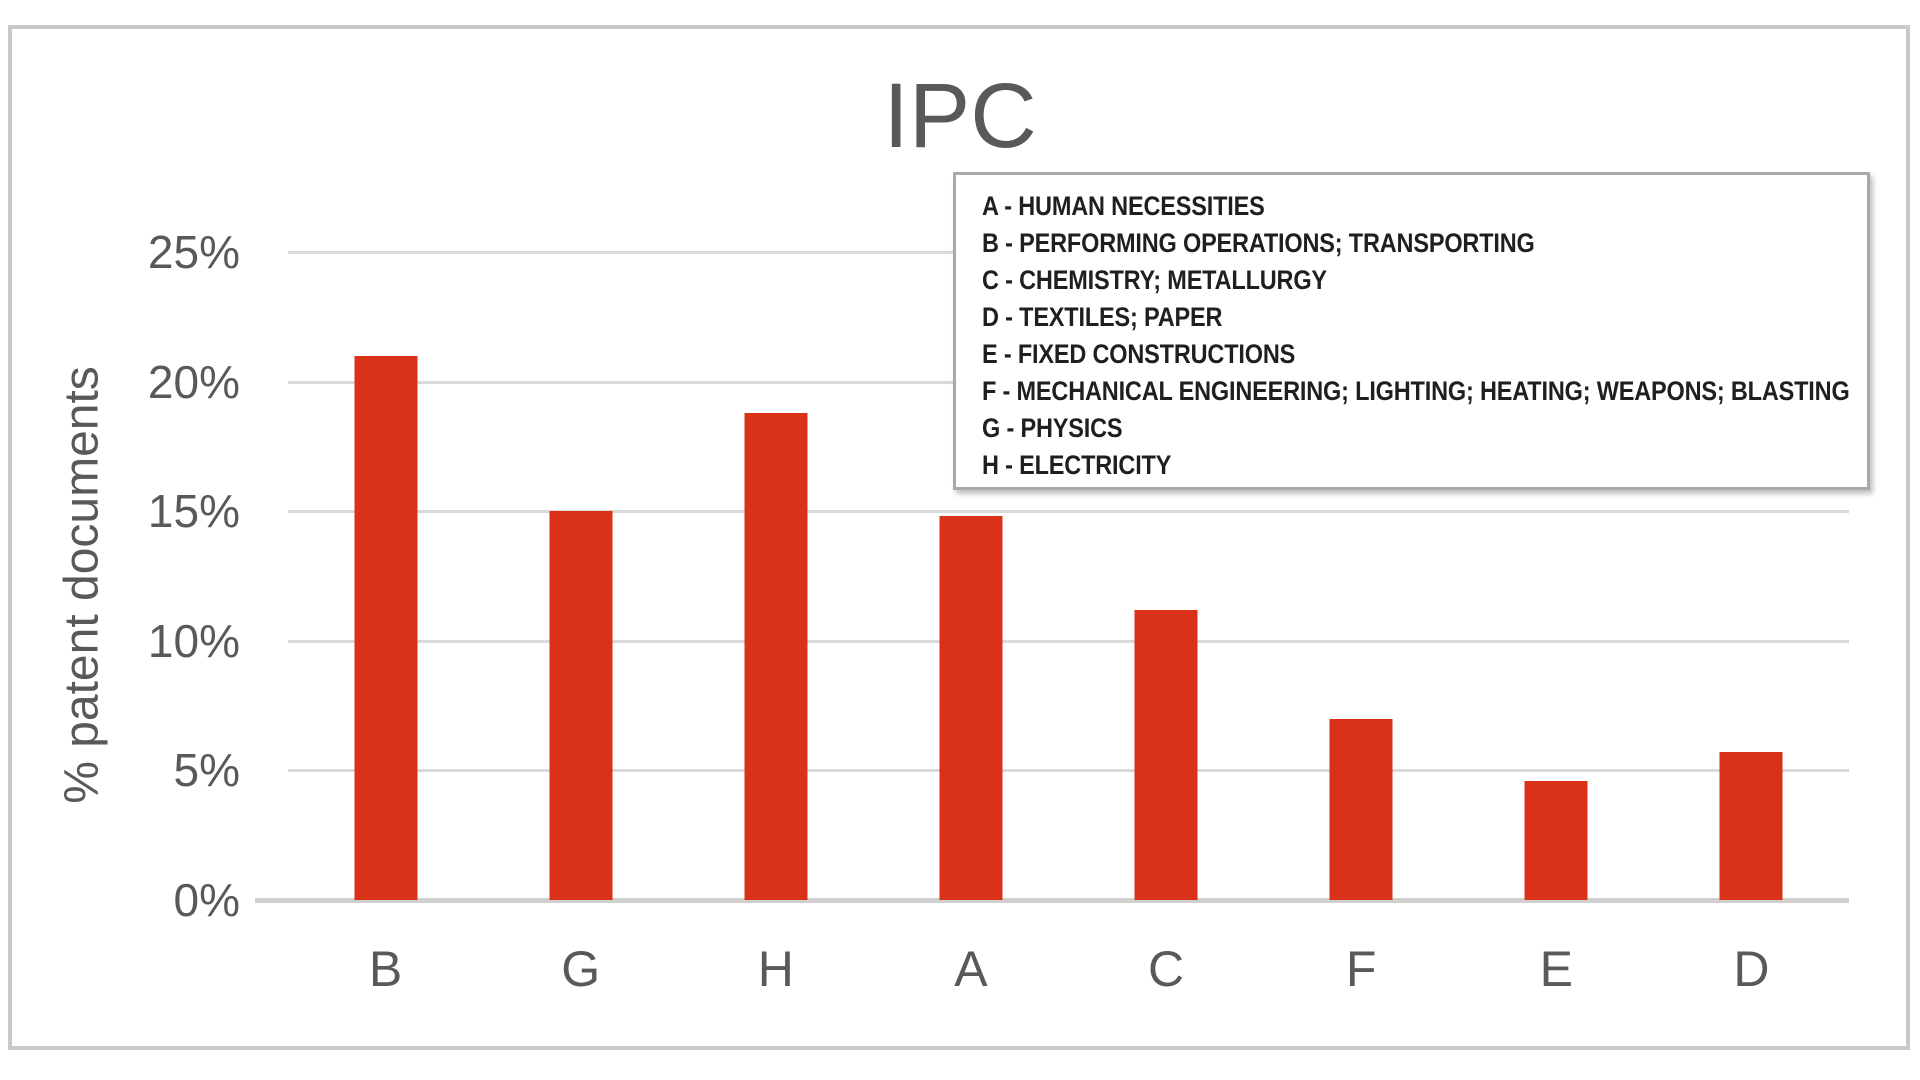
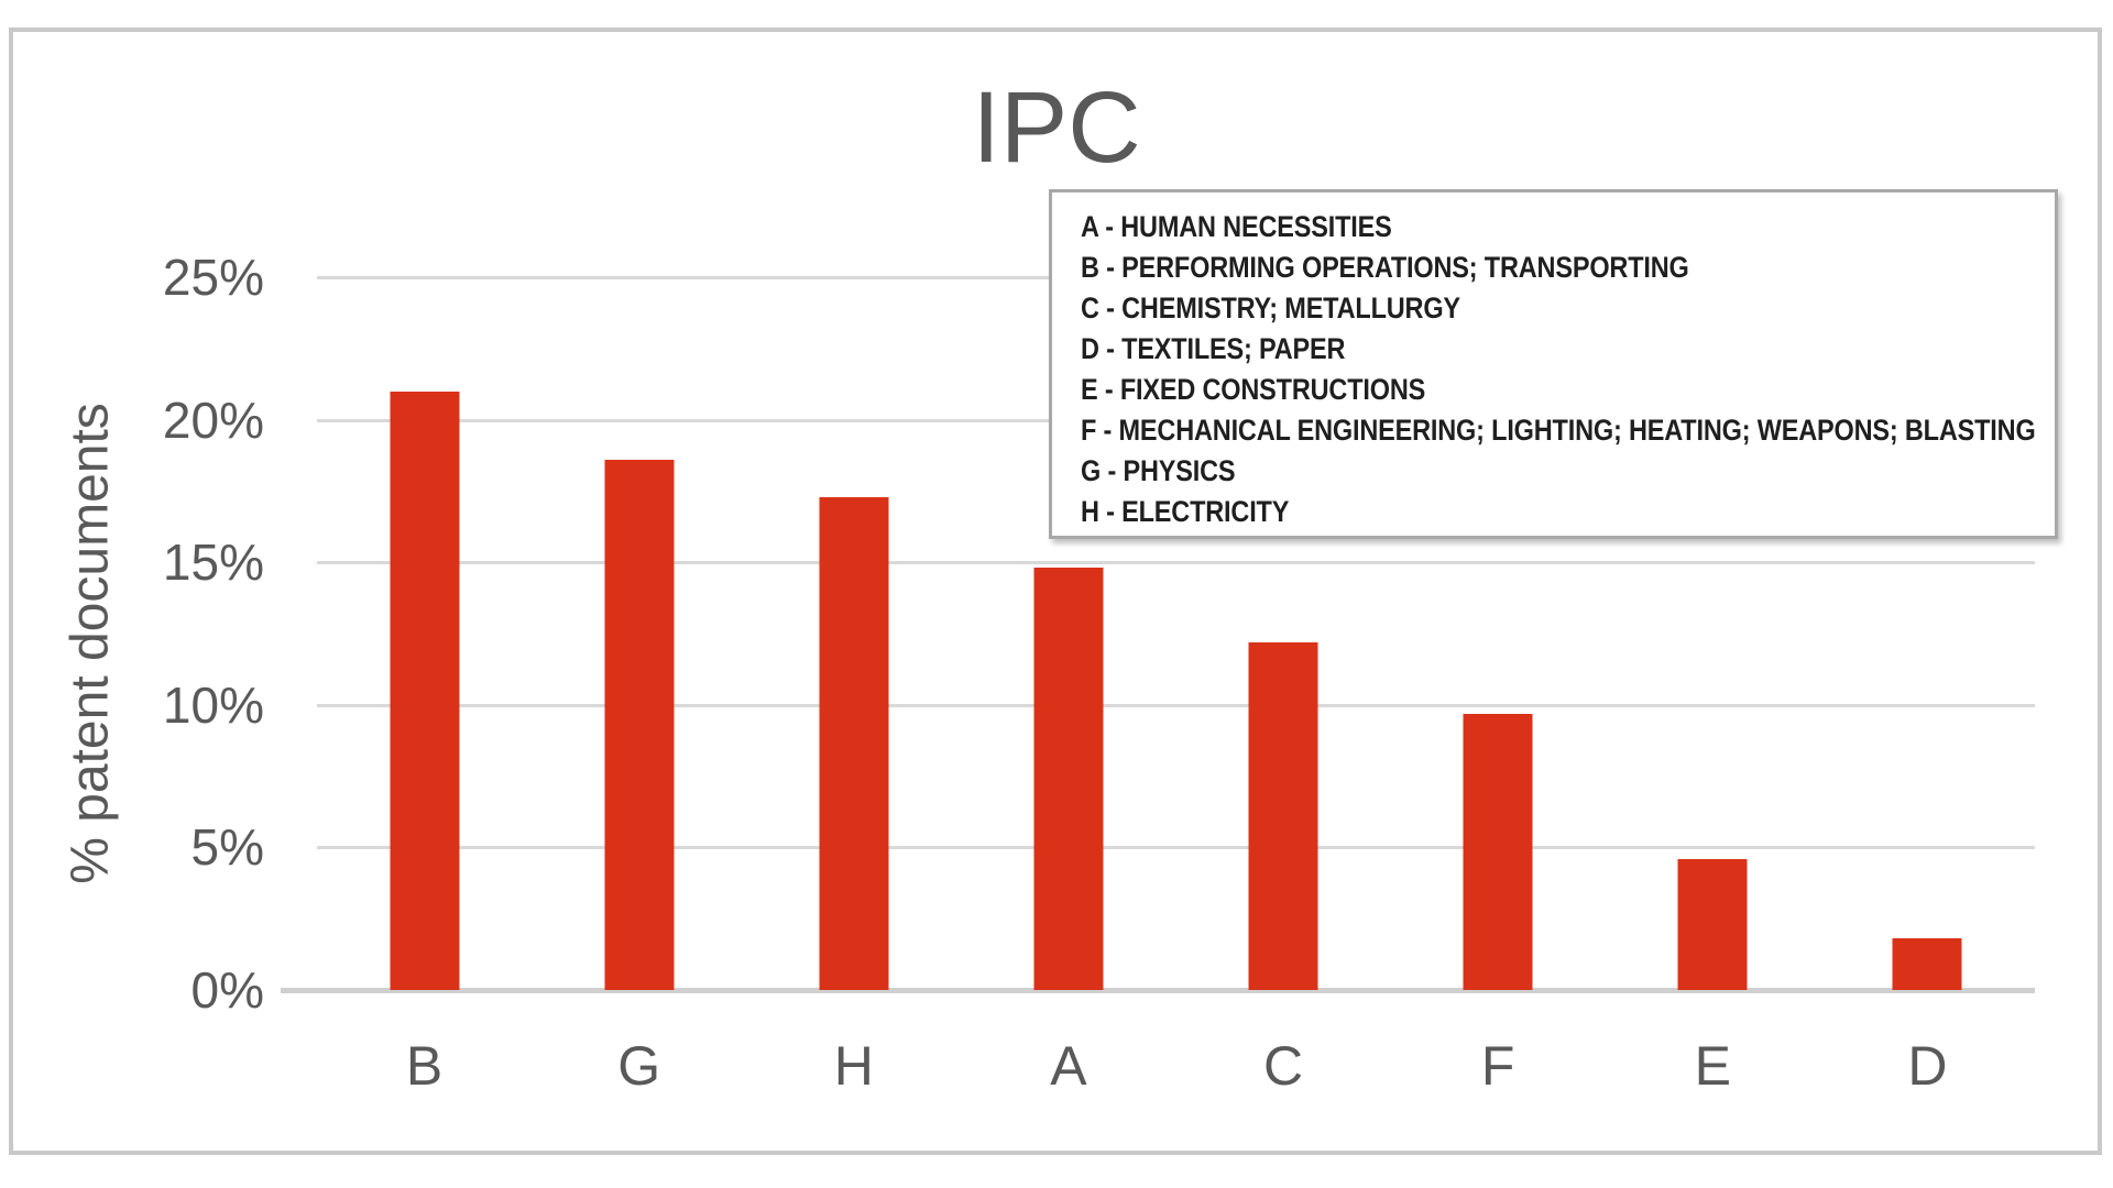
G: 15.0% -> 18.6%
H: 18.8% -> 17.3%
C: 11.2% -> 12.2%
F: 7.0% -> 9.7%
D: 5.7% -> 1.8%
